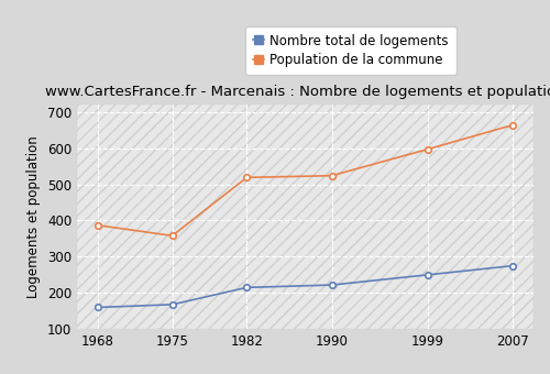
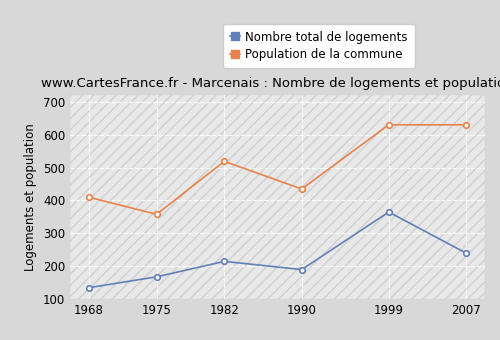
Nombre total de logements/1968: 160 -> 135
Population de la commune/1968: 387 -> 410
Nombre total de logements/1990: 222 -> 190
Population de la commune/1990: 524 -> 435
Nombre total de logements/1999: 250 -> 365
Population de la commune/1999: 597 -> 630
Nombre total de logements/2007: 275 -> 240
Population de la commune/2007: 664 -> 630
